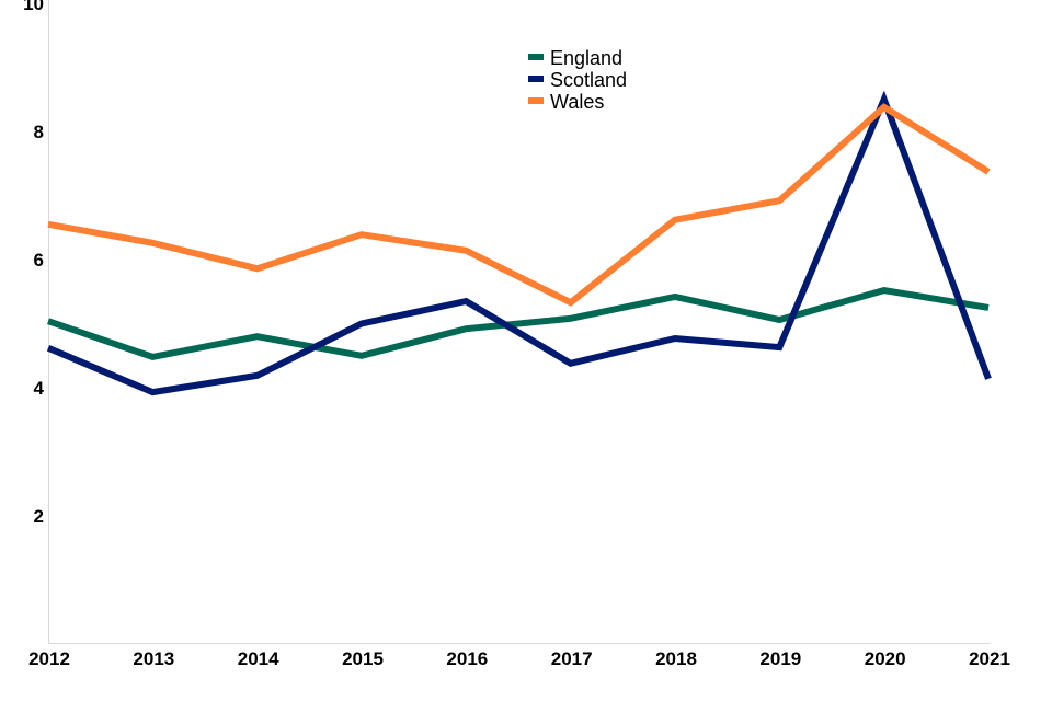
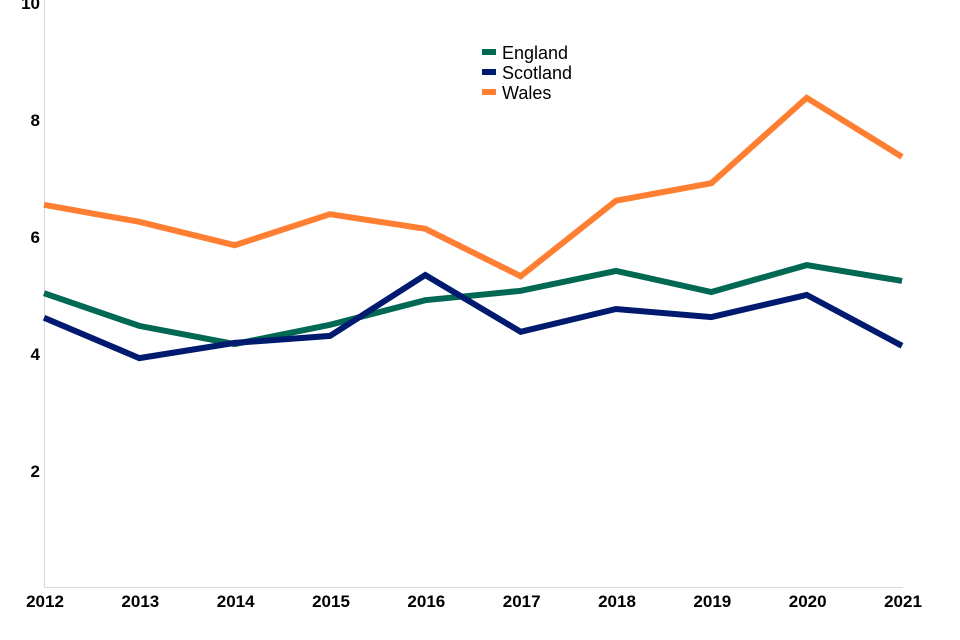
England/2014: 4.8 -> 4.2
Scotland/2015: 5.0 -> 4.3
Scotland/2020: 8.5 -> 5.0
